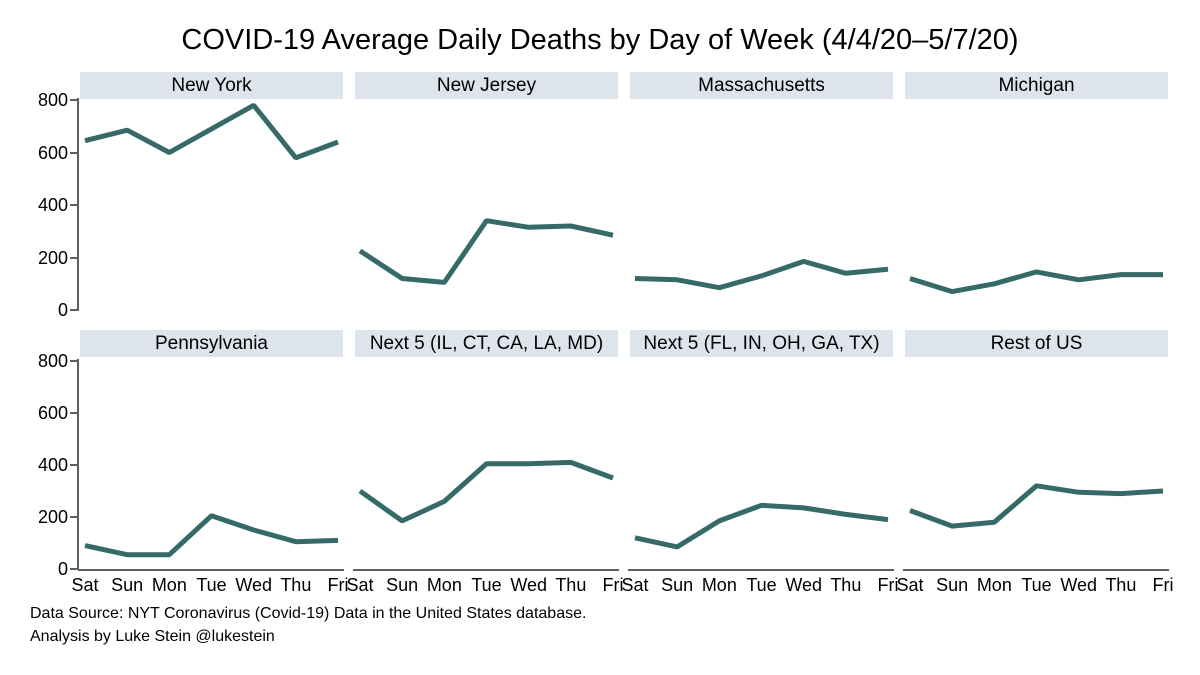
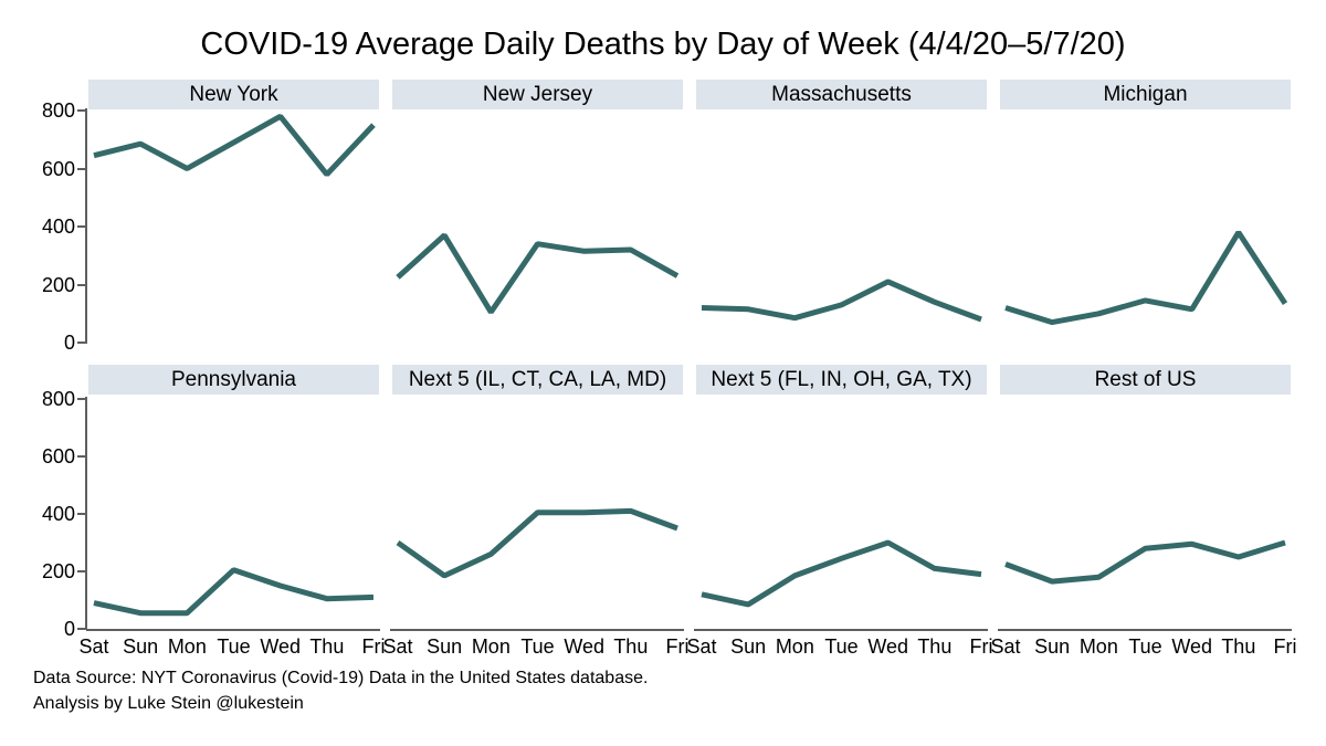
New Jersey/Sun: 120 -> 370
Rest of US/Tue: 320 -> 280
Massachusetts/Wed: 180 -> 210
Next 5 (FL, IN, OH, GA, TX)/Wed: 240 -> 300
Michigan/Thu: 140 -> 380
Rest of US/Thu: 290 -> 250
New York/Fri: 640 -> 750
New Jersey/Fri: 280 -> 230
Massachusetts/Fri: 160 -> 80
